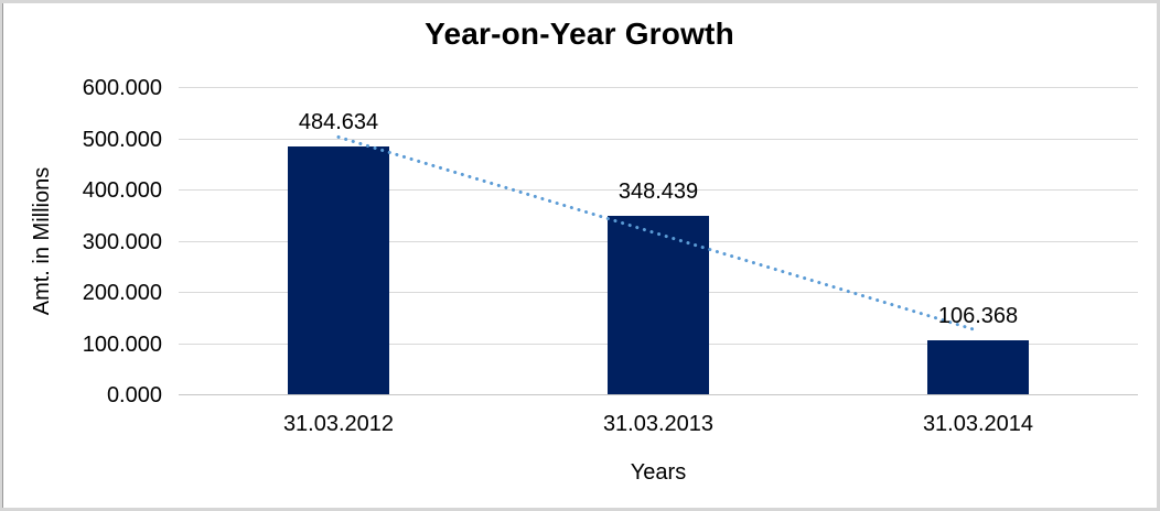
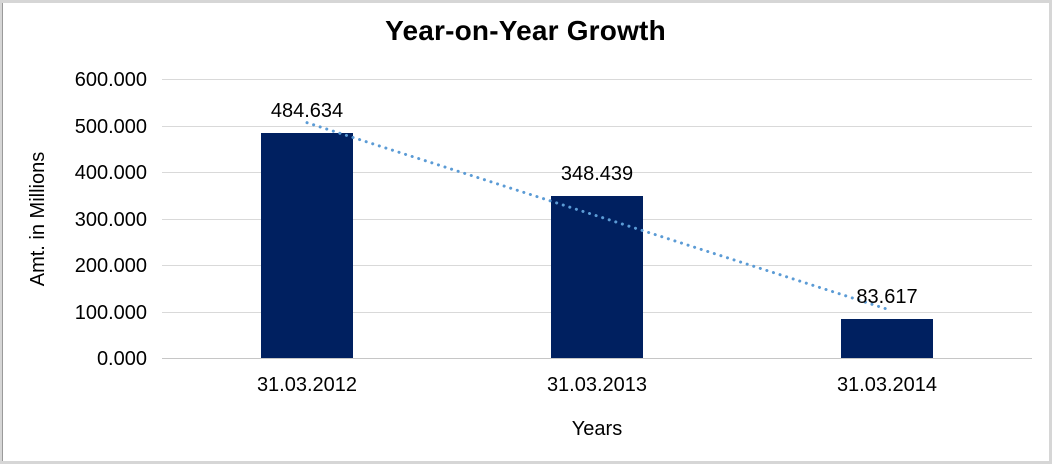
31.03.2014: 106.368 -> 83.617
